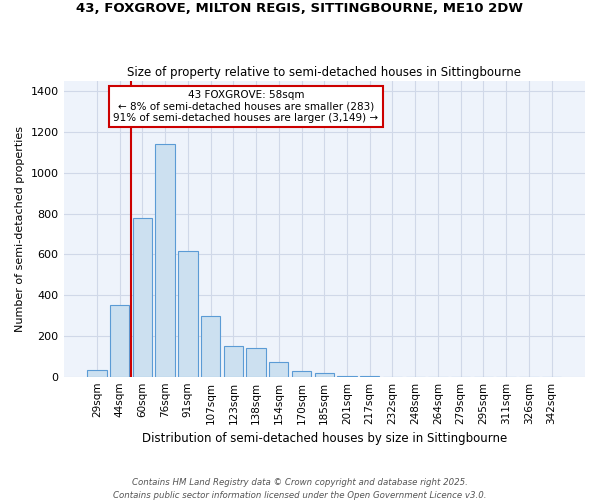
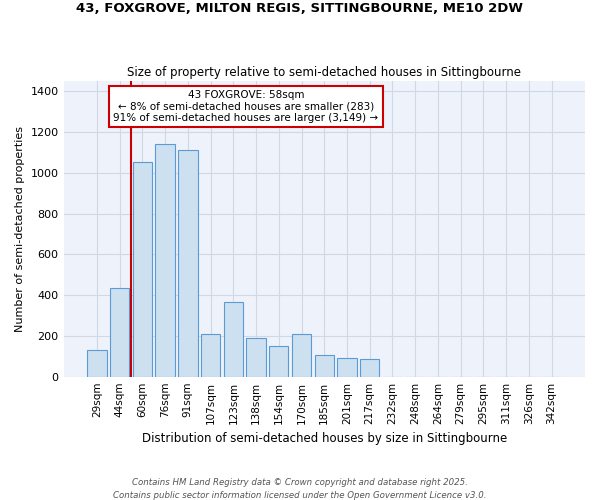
29sqm: 35 -> 130
44sqm: 350 -> 435
60sqm: 780 -> 1055
91sqm: 615 -> 1110
107sqm: 300 -> 210
123sqm: 150 -> 365
138sqm: 140 -> 190
154sqm: 70 -> 150
170sqm: 30 -> 210
185sqm: 20 -> 105
201sqm: 5 -> 90
217sqm: 2 -> 85
